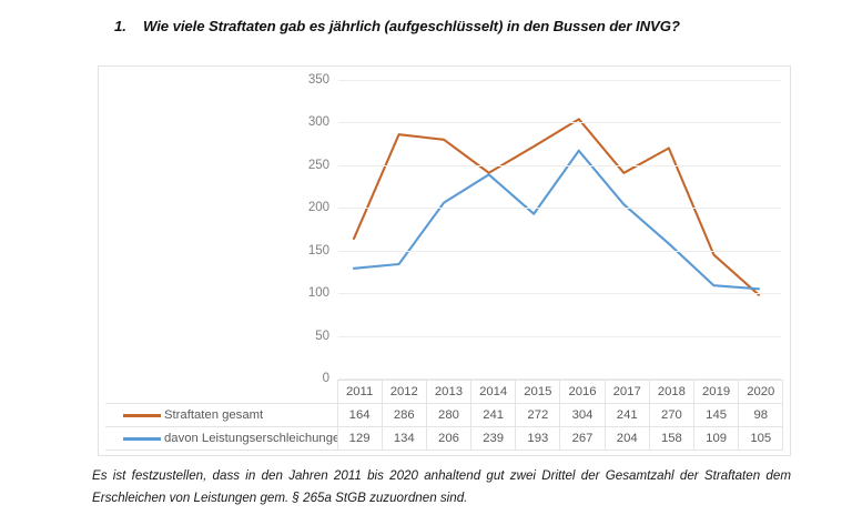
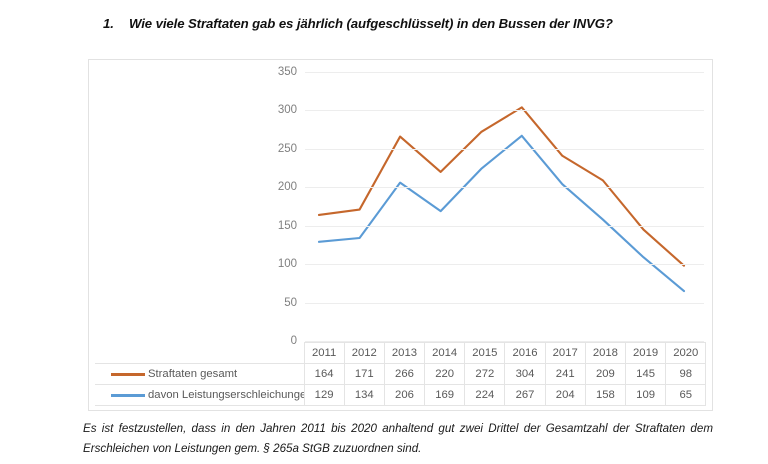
Straftaten gesamt/2012: 286 -> 171
Straftaten gesamt/2013: 280 -> 266
Straftaten gesamt/2014: 241 -> 220
davon Leistungserschleichungen/2014: 239 -> 169
davon Leistungserschleichungen/2015: 193 -> 224
Straftaten gesamt/2018: 270 -> 209
davon Leistungserschleichungen/2020: 105 -> 65
